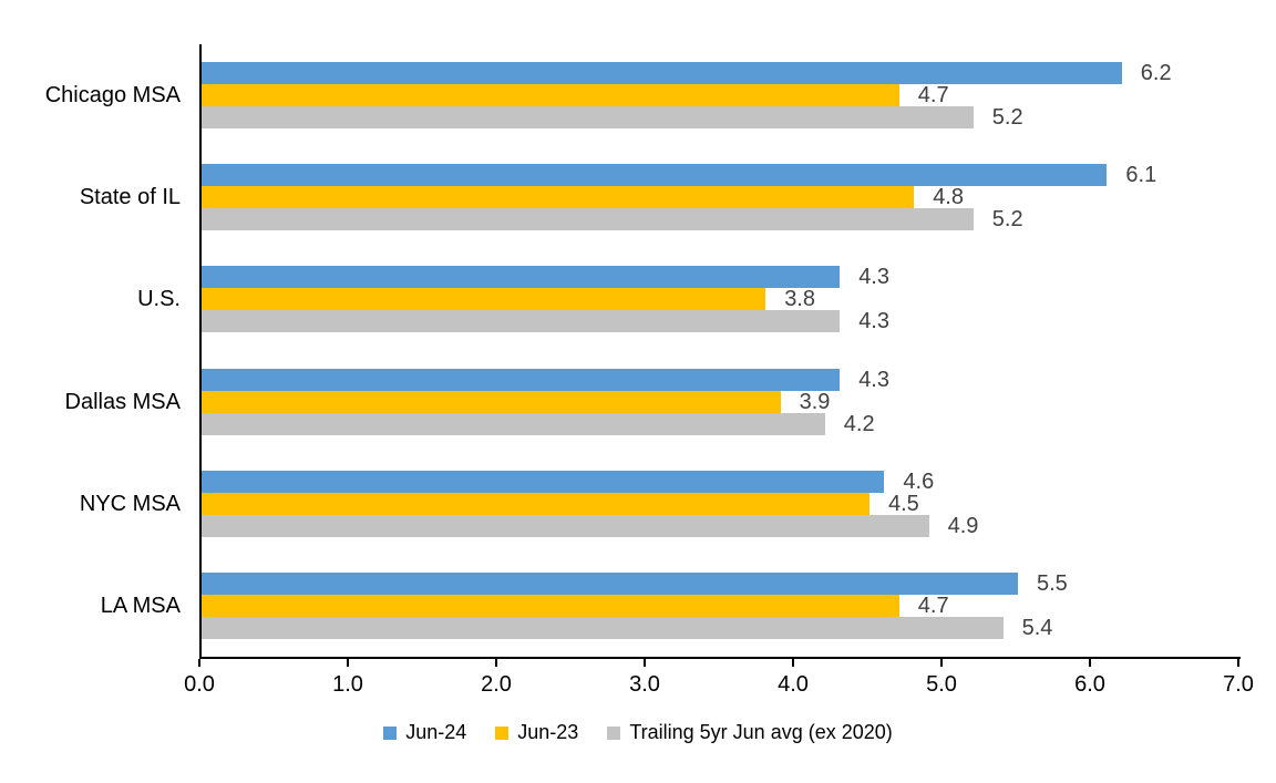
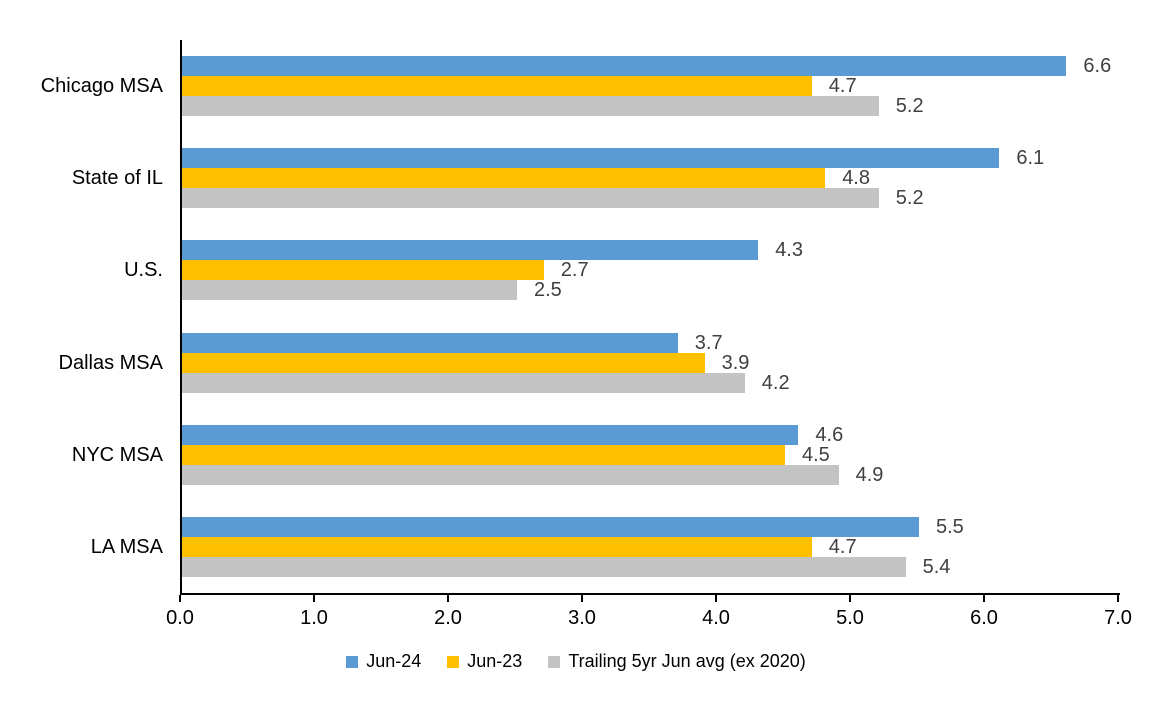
Jun-24/Chicago MSA: 6.2 -> 6.6
Jun-23/U.S.: 3.8 -> 2.7
Trailing 5yr Jun avg (ex 2020)/U.S.: 4.3 -> 2.5
Jun-24/Dallas MSA: 4.3 -> 3.7
